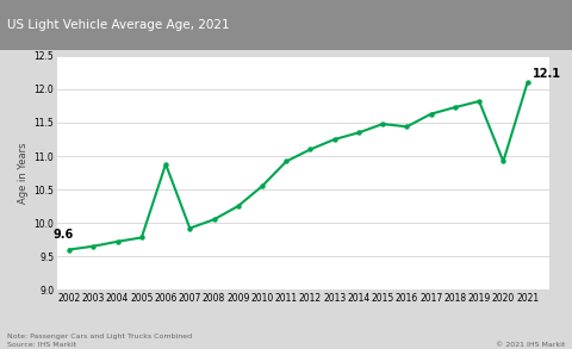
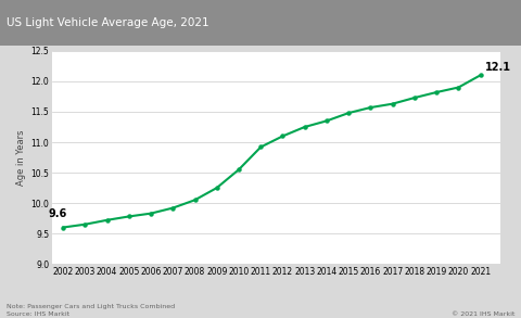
2006: 10.88 -> 9.83
2016: 11.44 -> 11.57
2020: 10.92 -> 11.90
